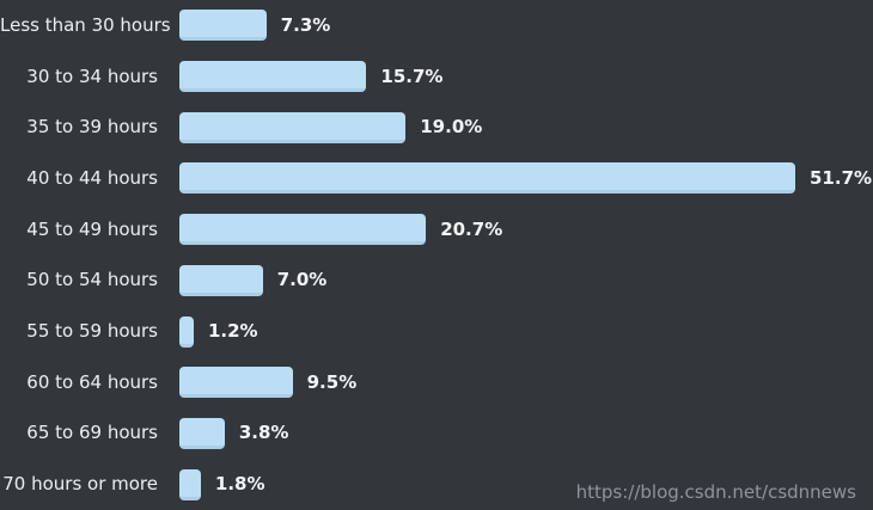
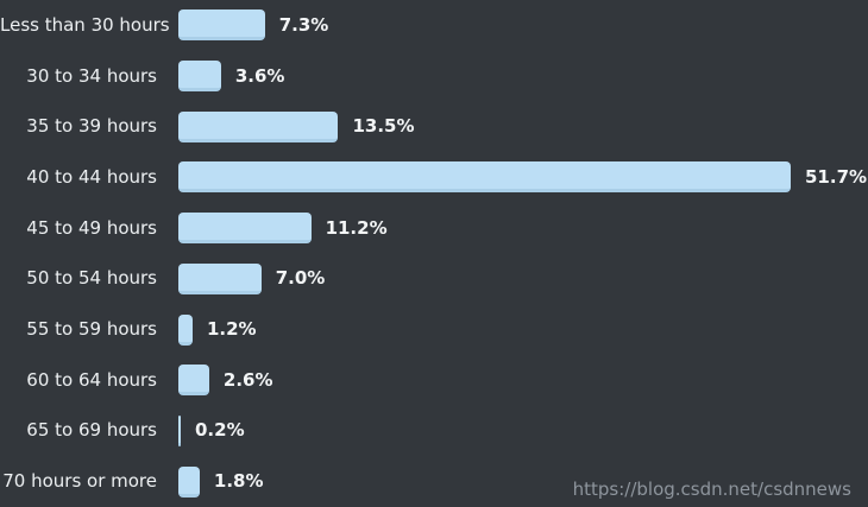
30 to 34 hours: 15.7% -> 3.6%
35 to 39 hours: 19.0% -> 13.5%
45 to 49 hours: 20.7% -> 11.2%
60 to 64 hours: 9.5% -> 2.6%
65 to 69 hours: 3.8% -> 0.2%
